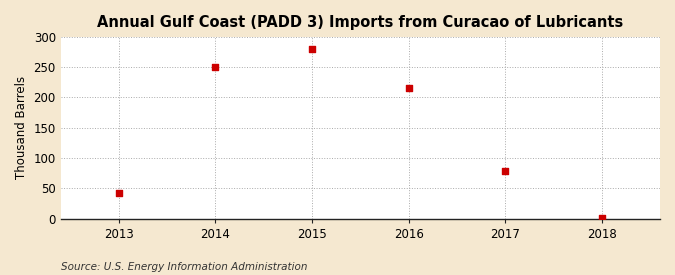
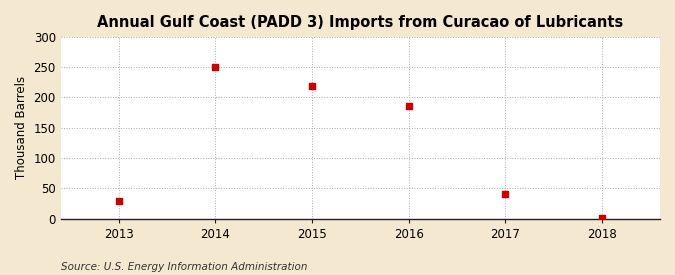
2013: 42 -> 30
2015: 280 -> 218
2016: 216 -> 185
2017: 78 -> 40
